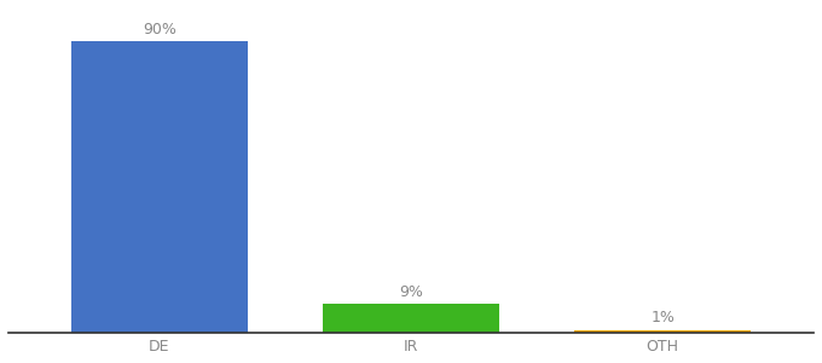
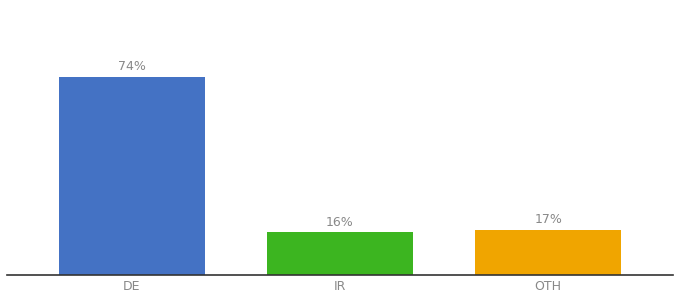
DE: 90% -> 74%
IR: 9% -> 16%
OTH: 1% -> 17%
